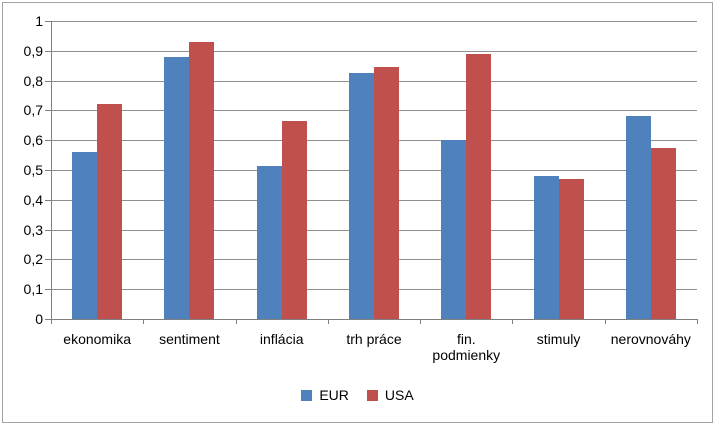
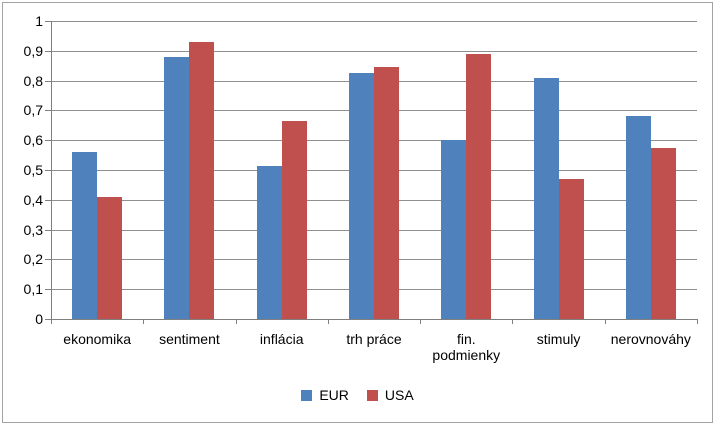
USA/ekonomika: 0,72 -> 0,41
EUR/stimuly: 0,48 -> 0,81
